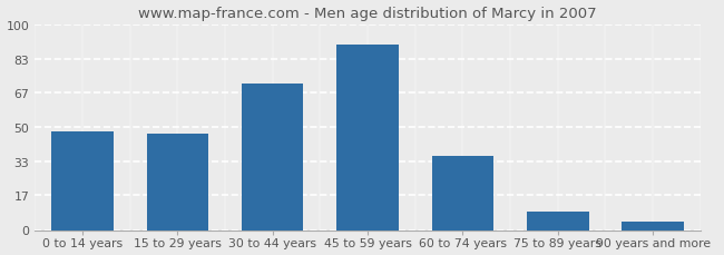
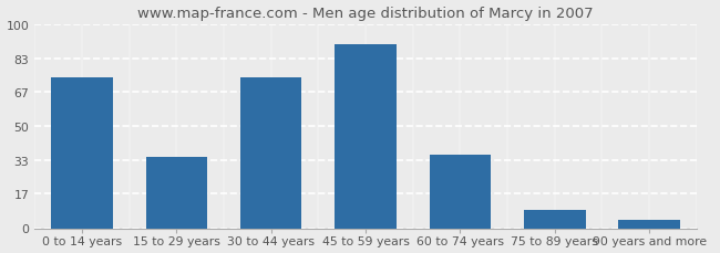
0 to 14 years: 48 -> 74
15 to 29 years: 47 -> 35
30 to 44 years: 71 -> 74
